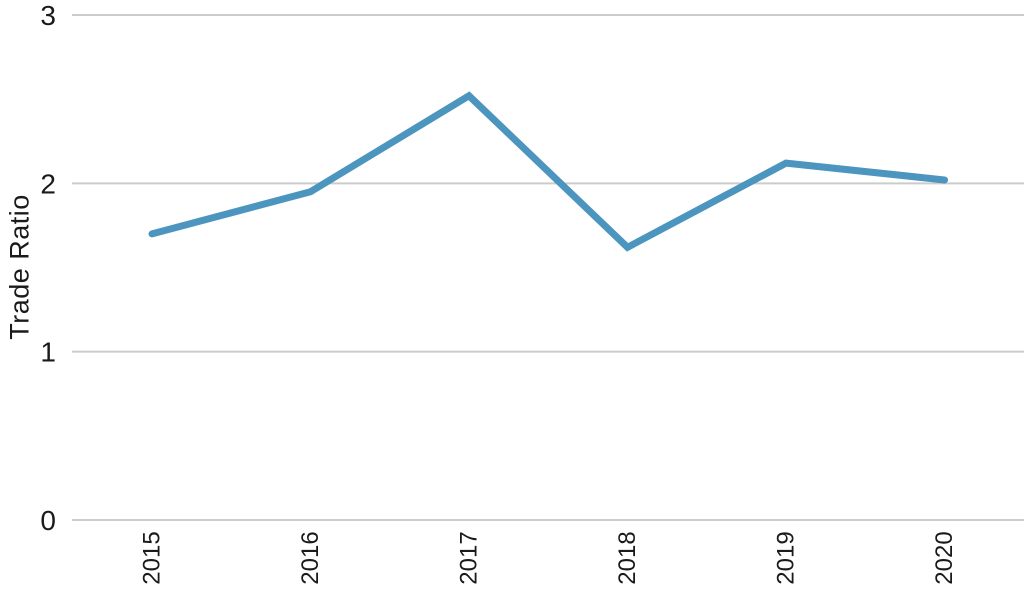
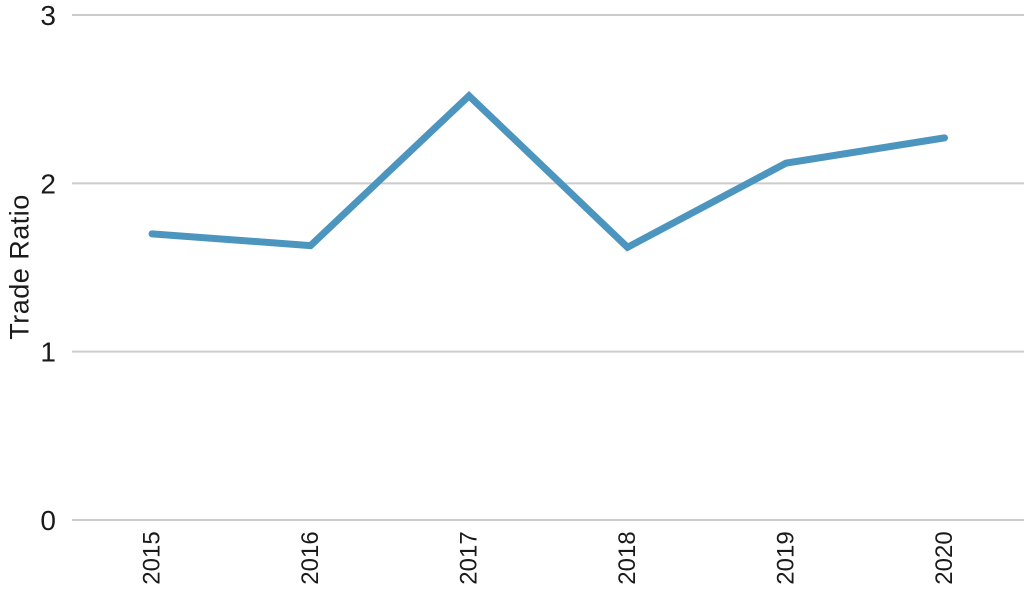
2016: 1.95 -> 1.63
2020: 2.02 -> 2.27
